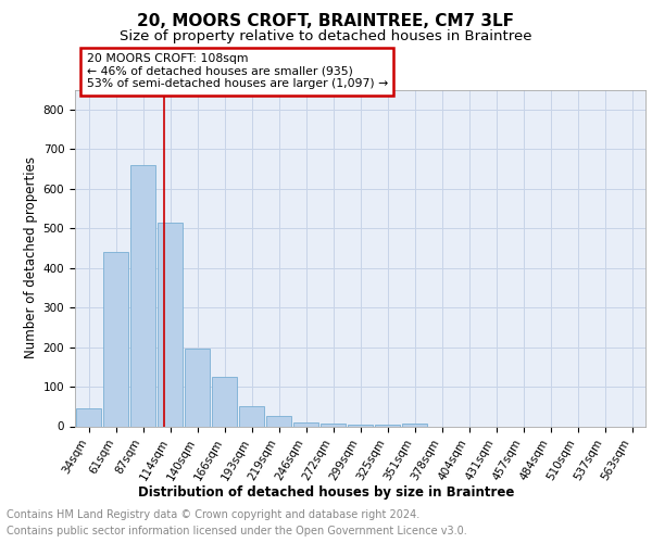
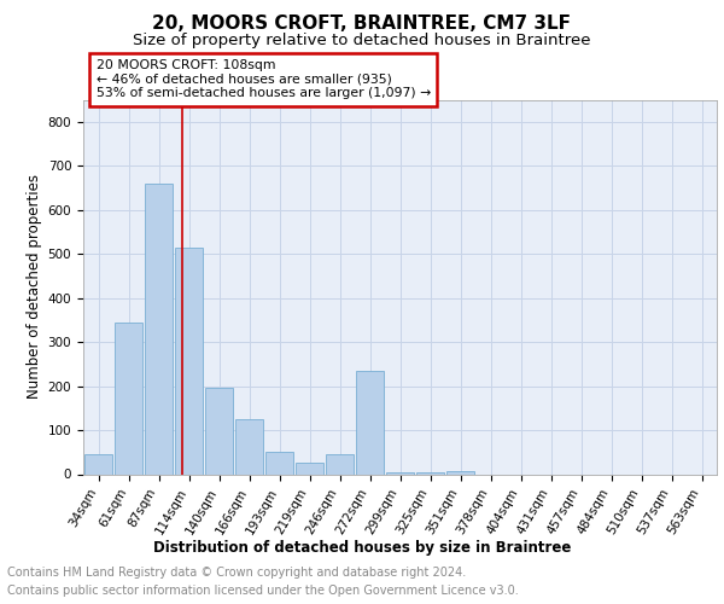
61sqm: 440 -> 345
246sqm: 10 -> 45
272sqm: 8 -> 235
